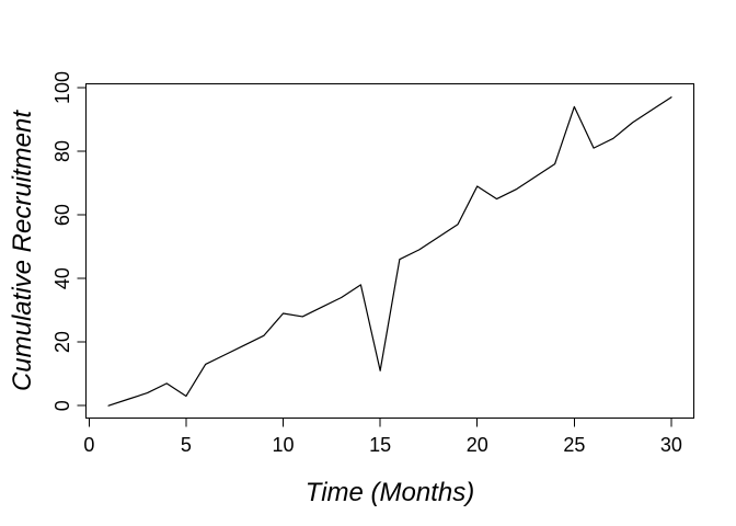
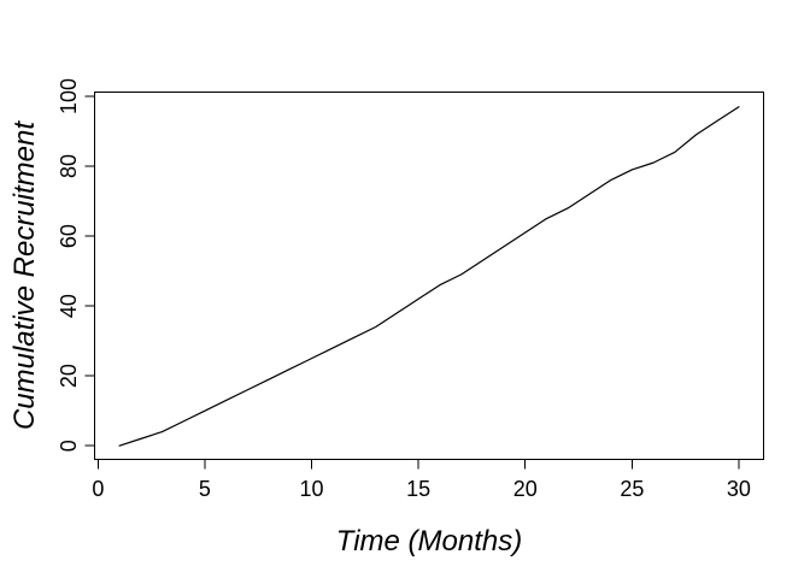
5: 3 -> 10
10: 29 -> 25
15: 11 -> 42
20: 69 -> 61
25: 94 -> 79
